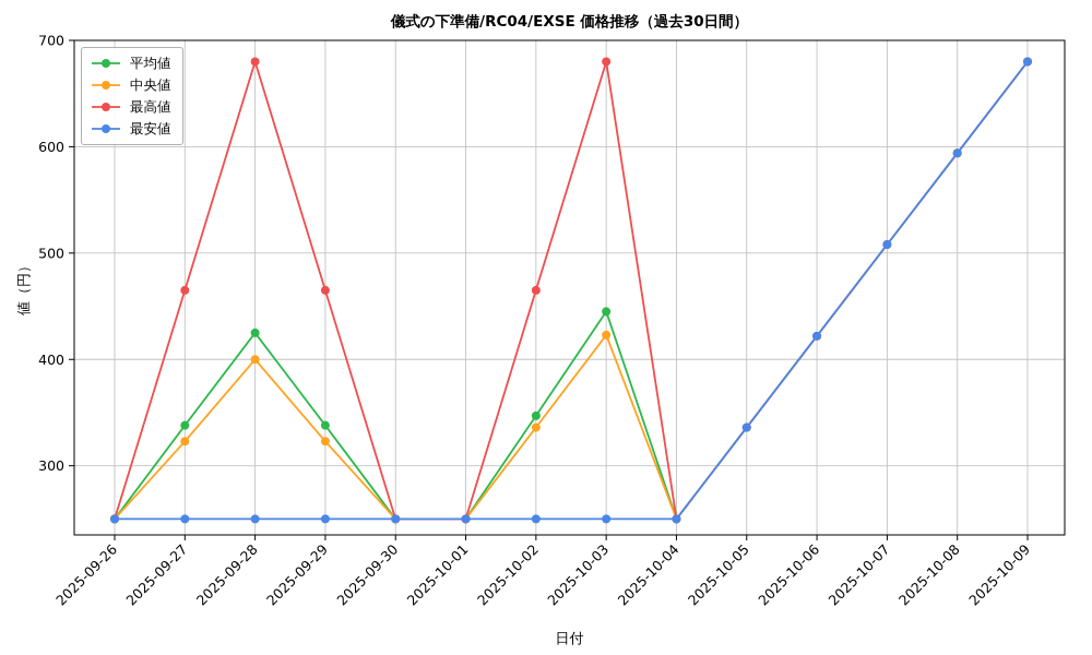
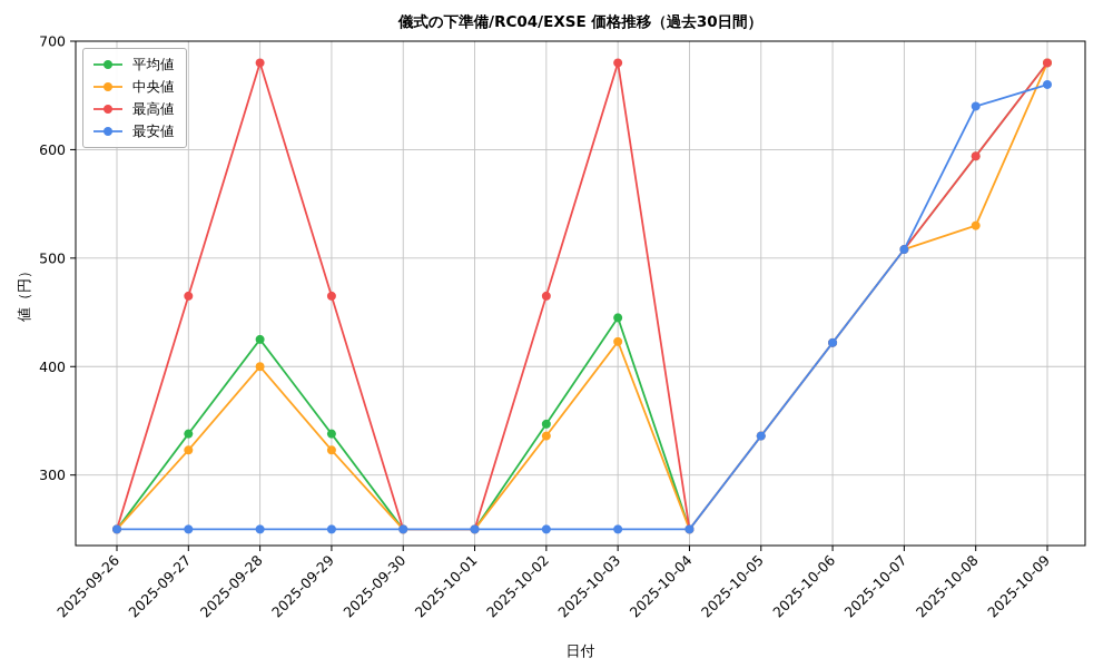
中央値/2025-10-08: 590 -> 530
最安値/2025-10-08: 590 -> 640
最安値/2025-10-09: 680 -> 660
